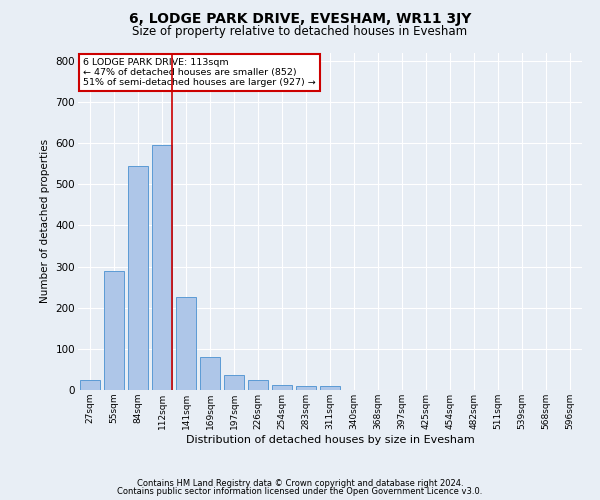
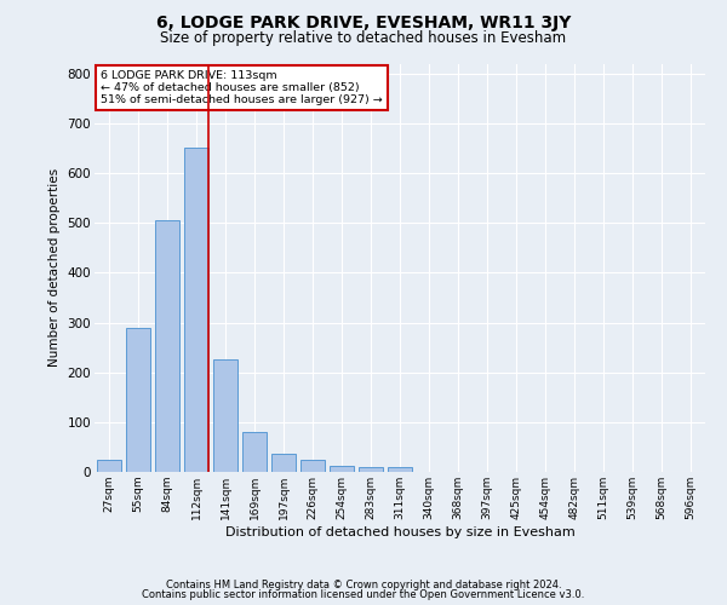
84sqm: 545 -> 505
112sqm: 595 -> 650
